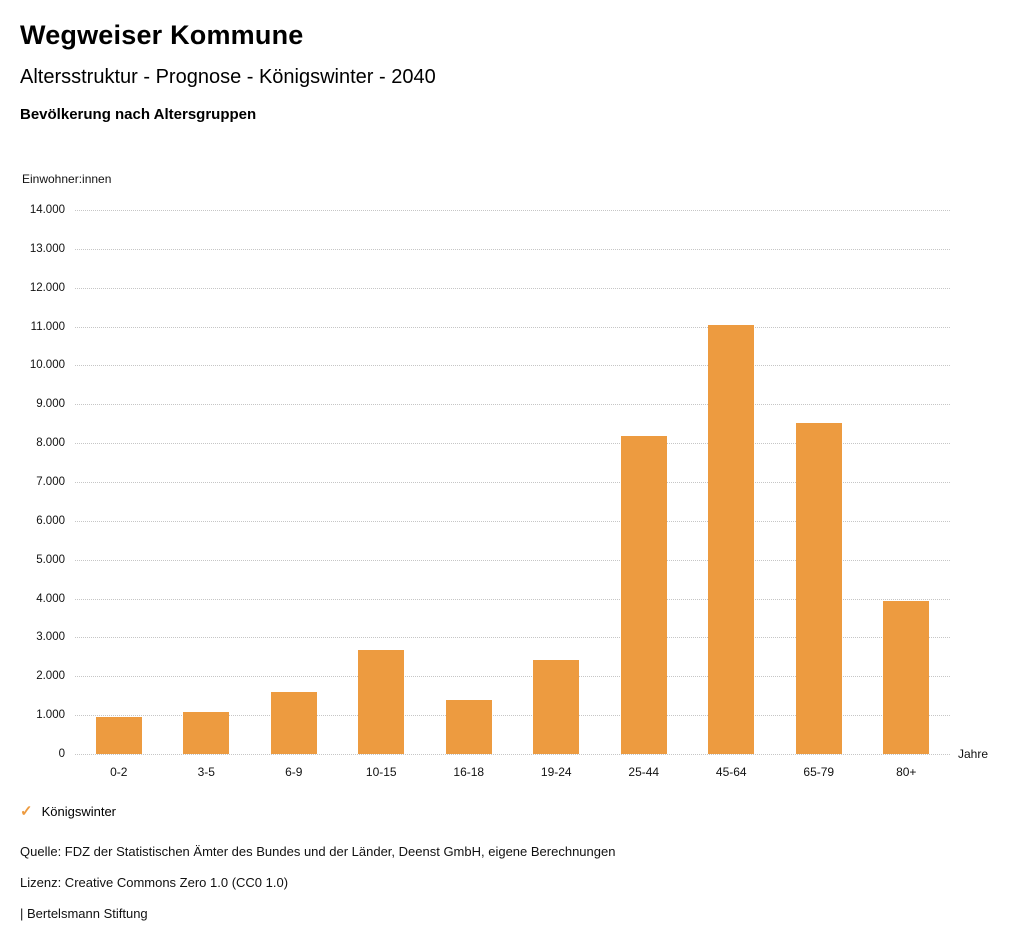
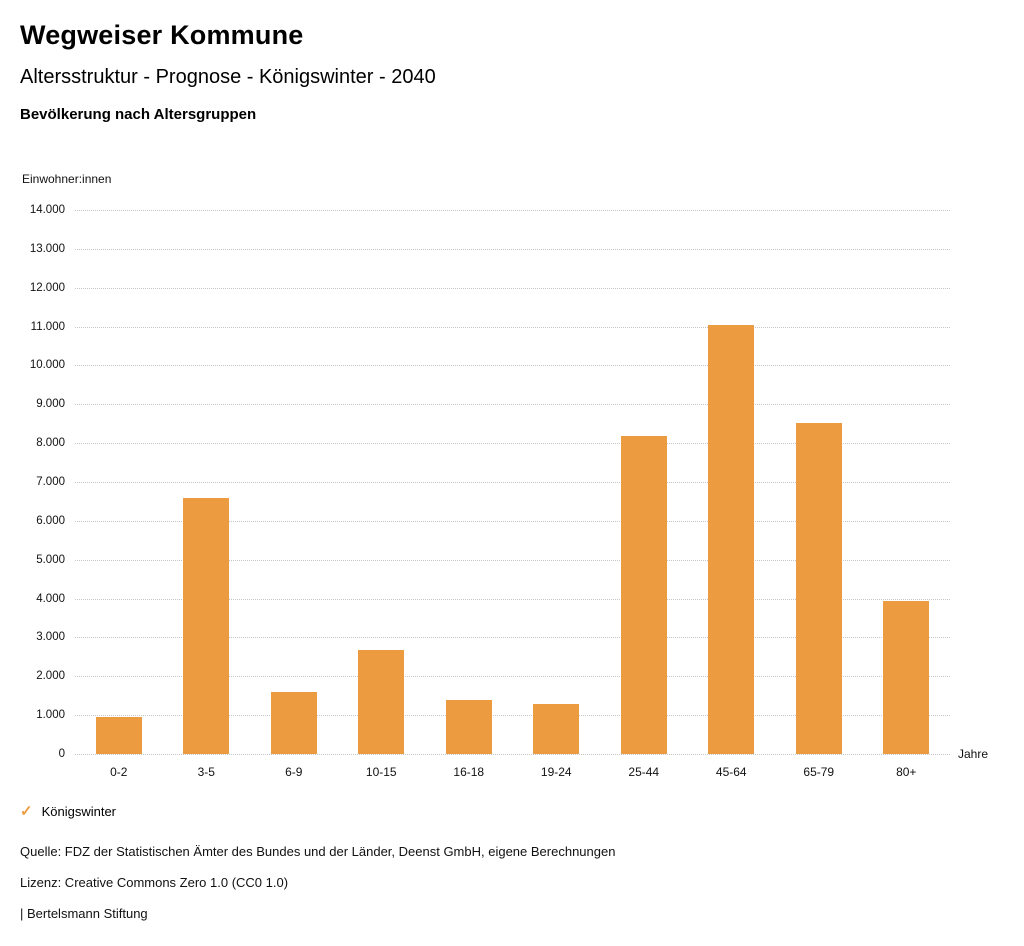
3-5: 1100 -> 6600
19-24: 2400 -> 1300
